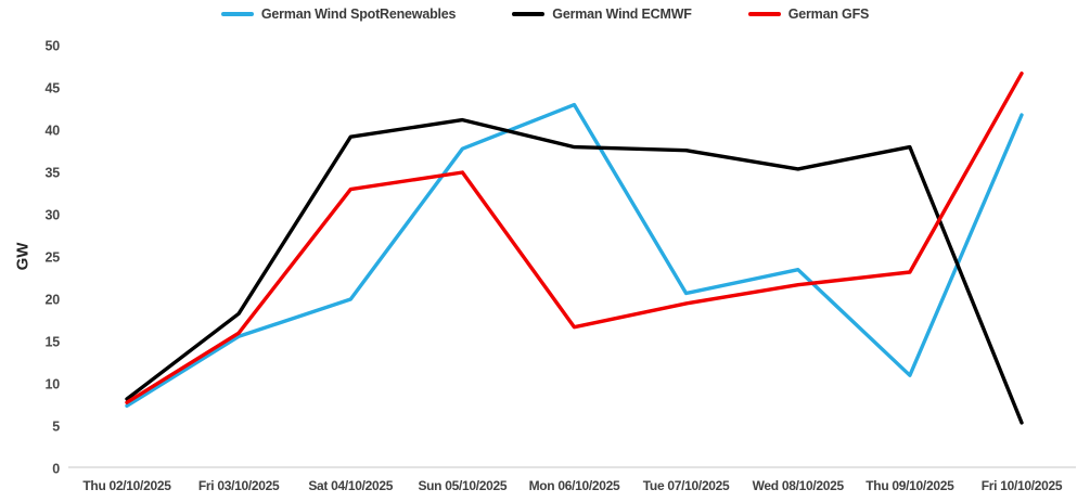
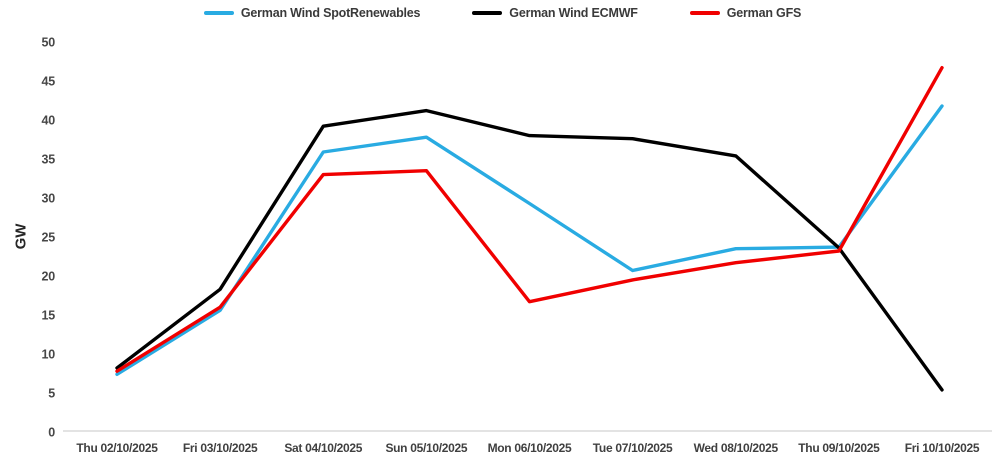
German Wind SpotRenewables/Sat 04/10/2025: 20 -> 36
German GFS/Sun 05/10/2025: 35 -> 34
German Wind SpotRenewables/Mon 06/10/2025: 43 -> 29
German Wind SpotRenewables/Thu 09/10/2025: 11 -> 24
German Wind ECMWF/Thu 09/10/2025: 38 -> 24
